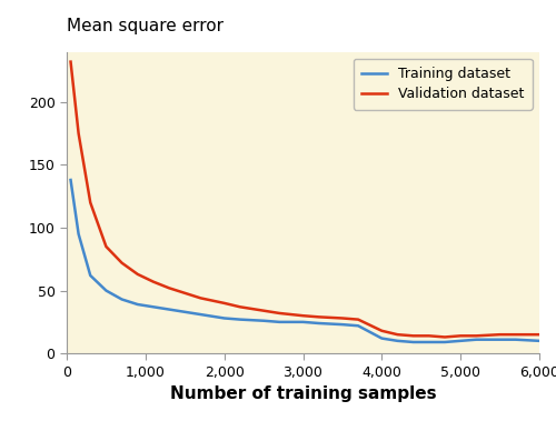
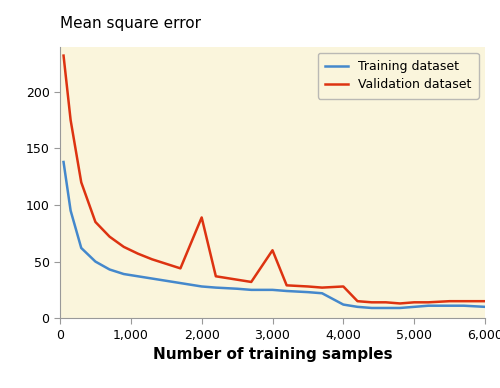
Validation dataset/2,000: 40 -> 89
Validation dataset/3,000: 30 -> 60
Validation dataset/4,000: 18 -> 28
